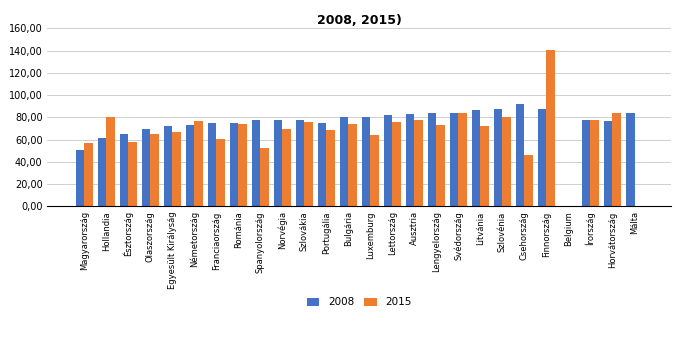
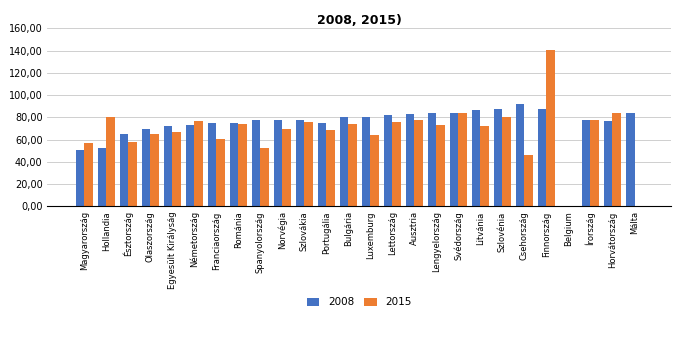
2008/Hollandia: 62 -> 53
